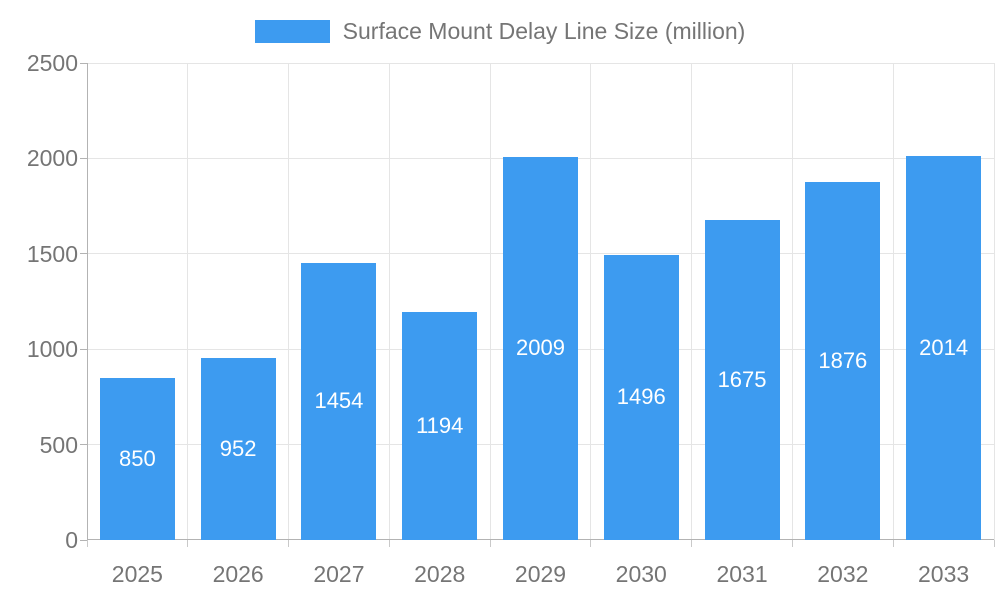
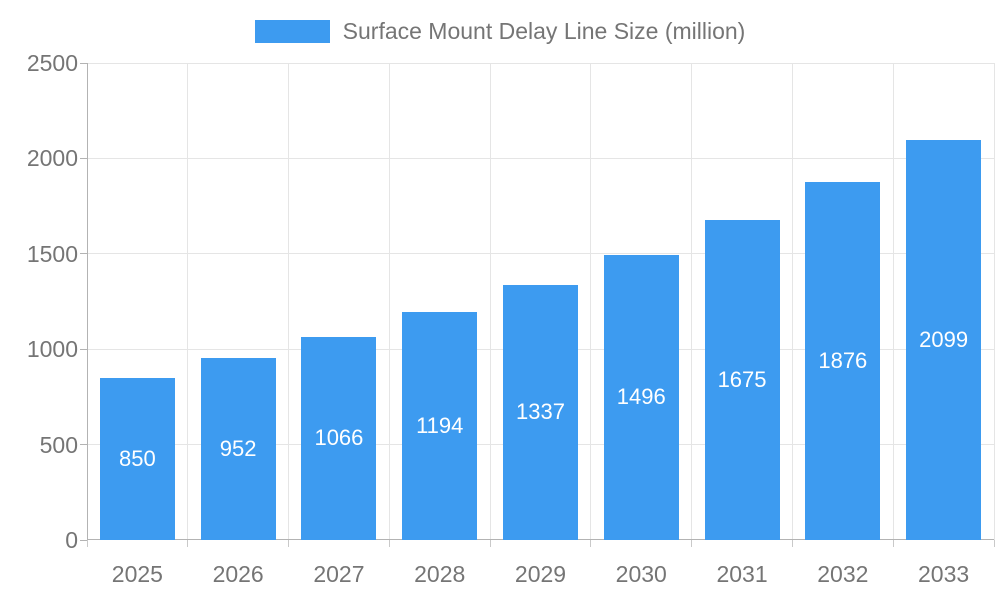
2027: 1454 -> 1066
2029: 2009 -> 1337
2033: 2014 -> 2099
